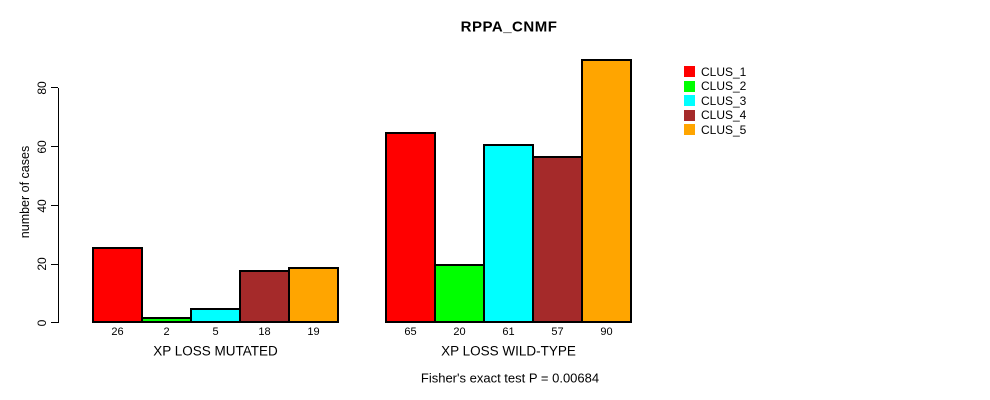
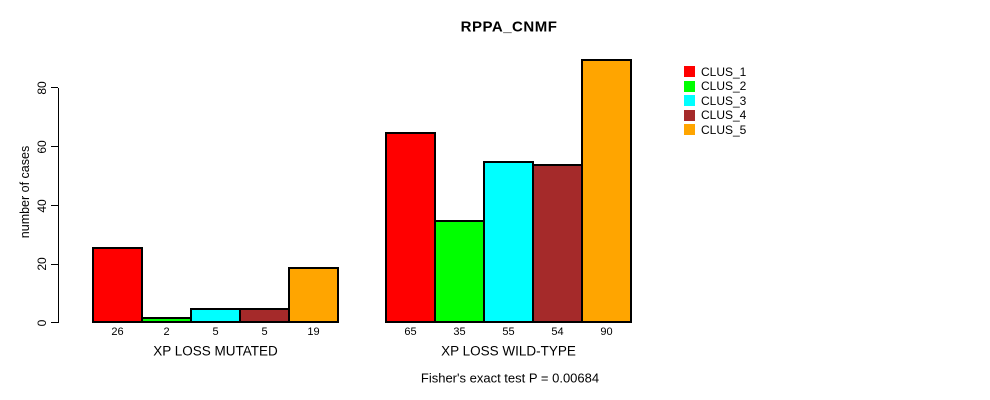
CLUS_4/XP LOSS MUTATED: 18 -> 5
CLUS_2/XP LOSS WILD-TYPE: 20 -> 35
CLUS_3/XP LOSS WILD-TYPE: 61 -> 55
CLUS_4/XP LOSS WILD-TYPE: 57 -> 54
